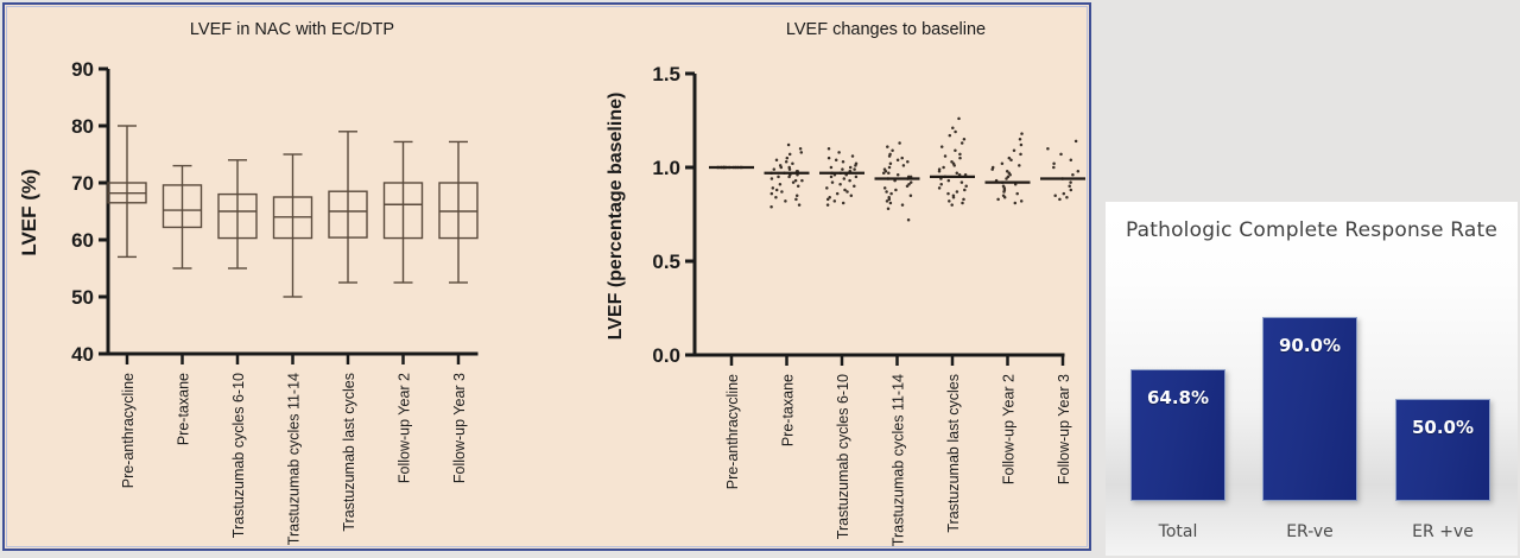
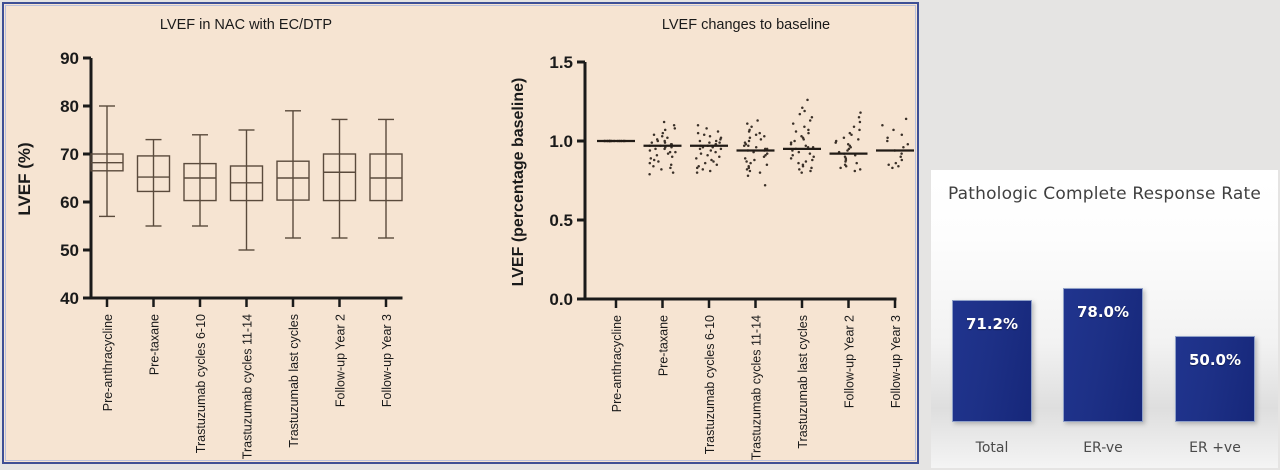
Pathologic Complete Response Rate/Total: 64.8% -> 71.2%
Pathologic Complete Response Rate/ER-ve: 90.0% -> 78.0%
